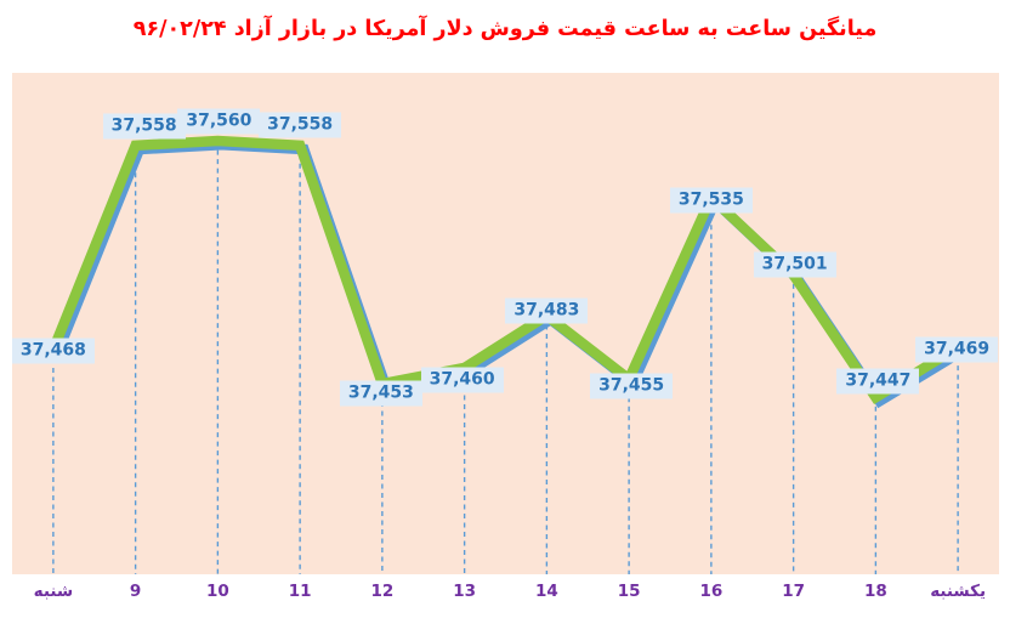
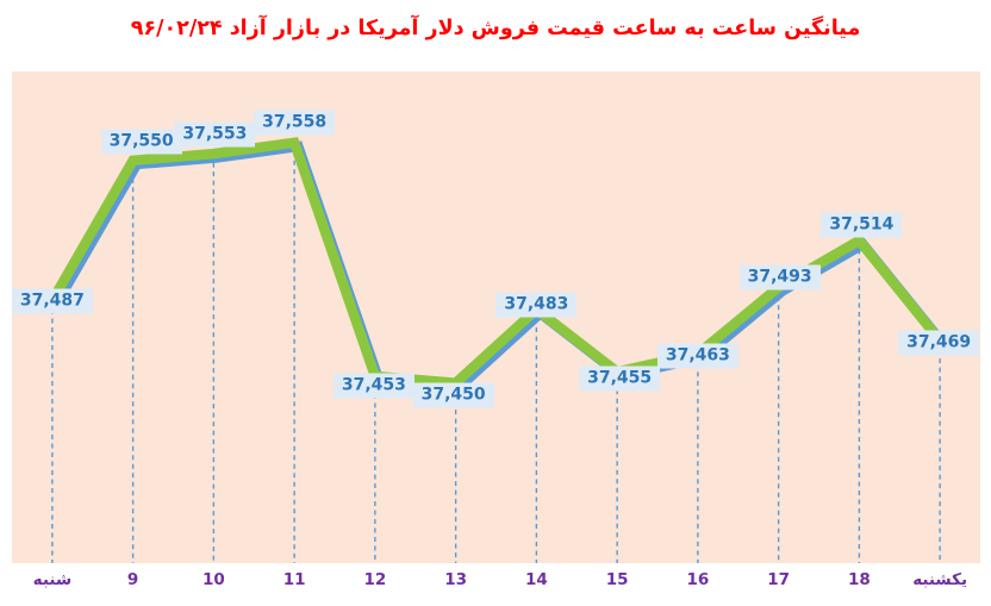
شنبه: 37,468 -> 37,487
9: 37,558 -> 37,550
10: 37,560 -> 37,553
13: 37,460 -> 37,450
16: 37,535 -> 37,463
17: 37,501 -> 37,493
18: 37,447 -> 37,514
